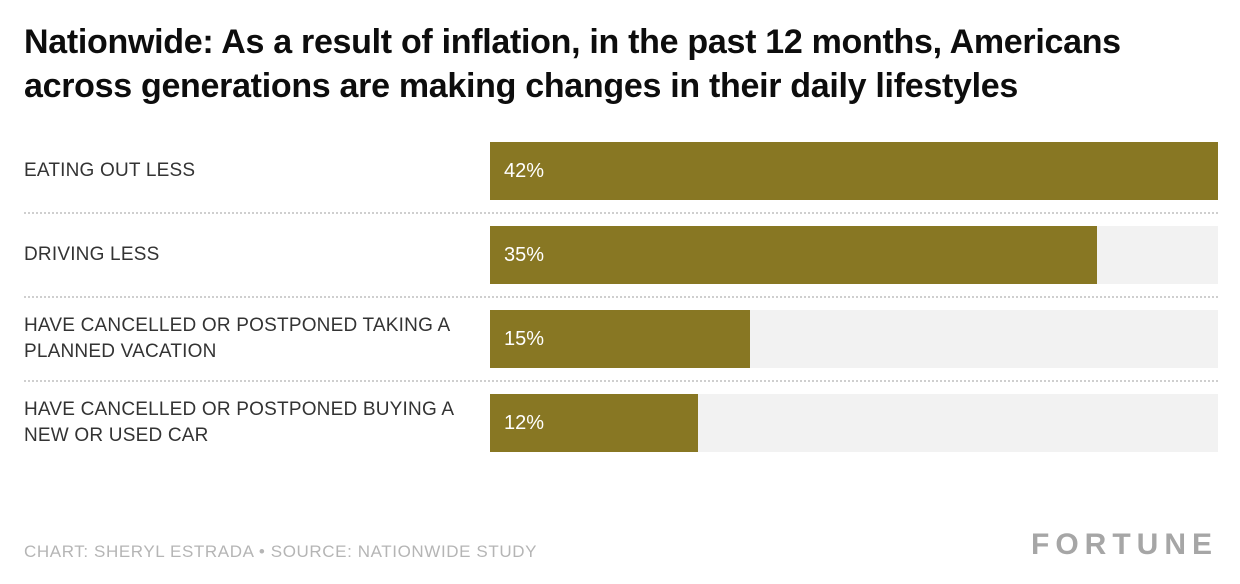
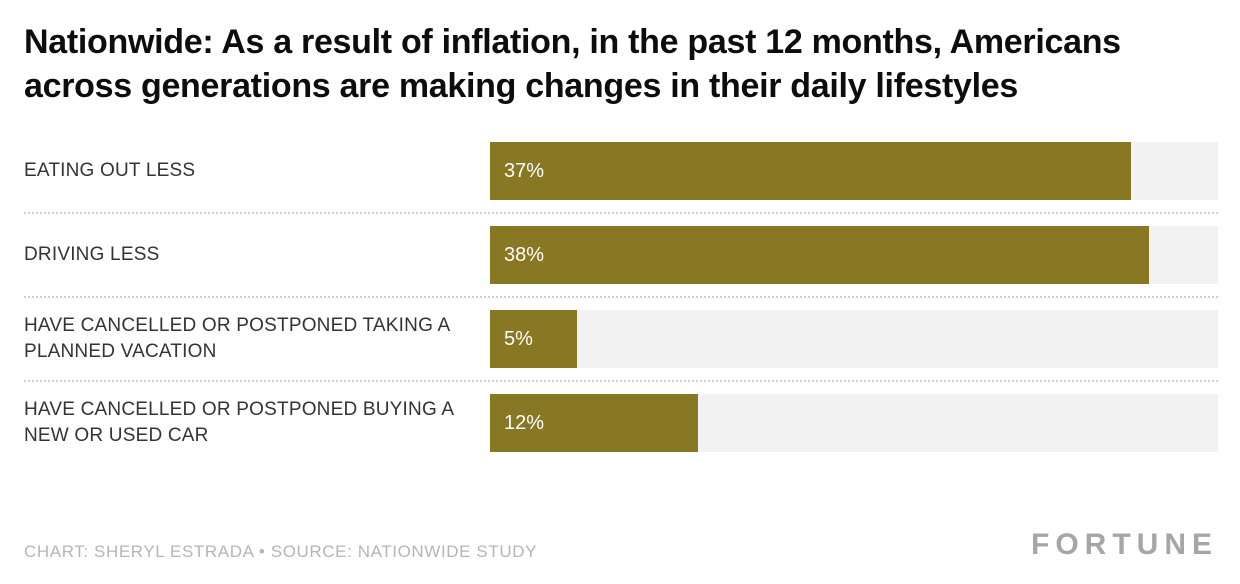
EATING OUT LESS: 42% -> 37%
DRIVING LESS: 35% -> 38%
HAVE CANCELLED OR POSTPONED TAKING A PLANNED VACATION: 15% -> 5%
